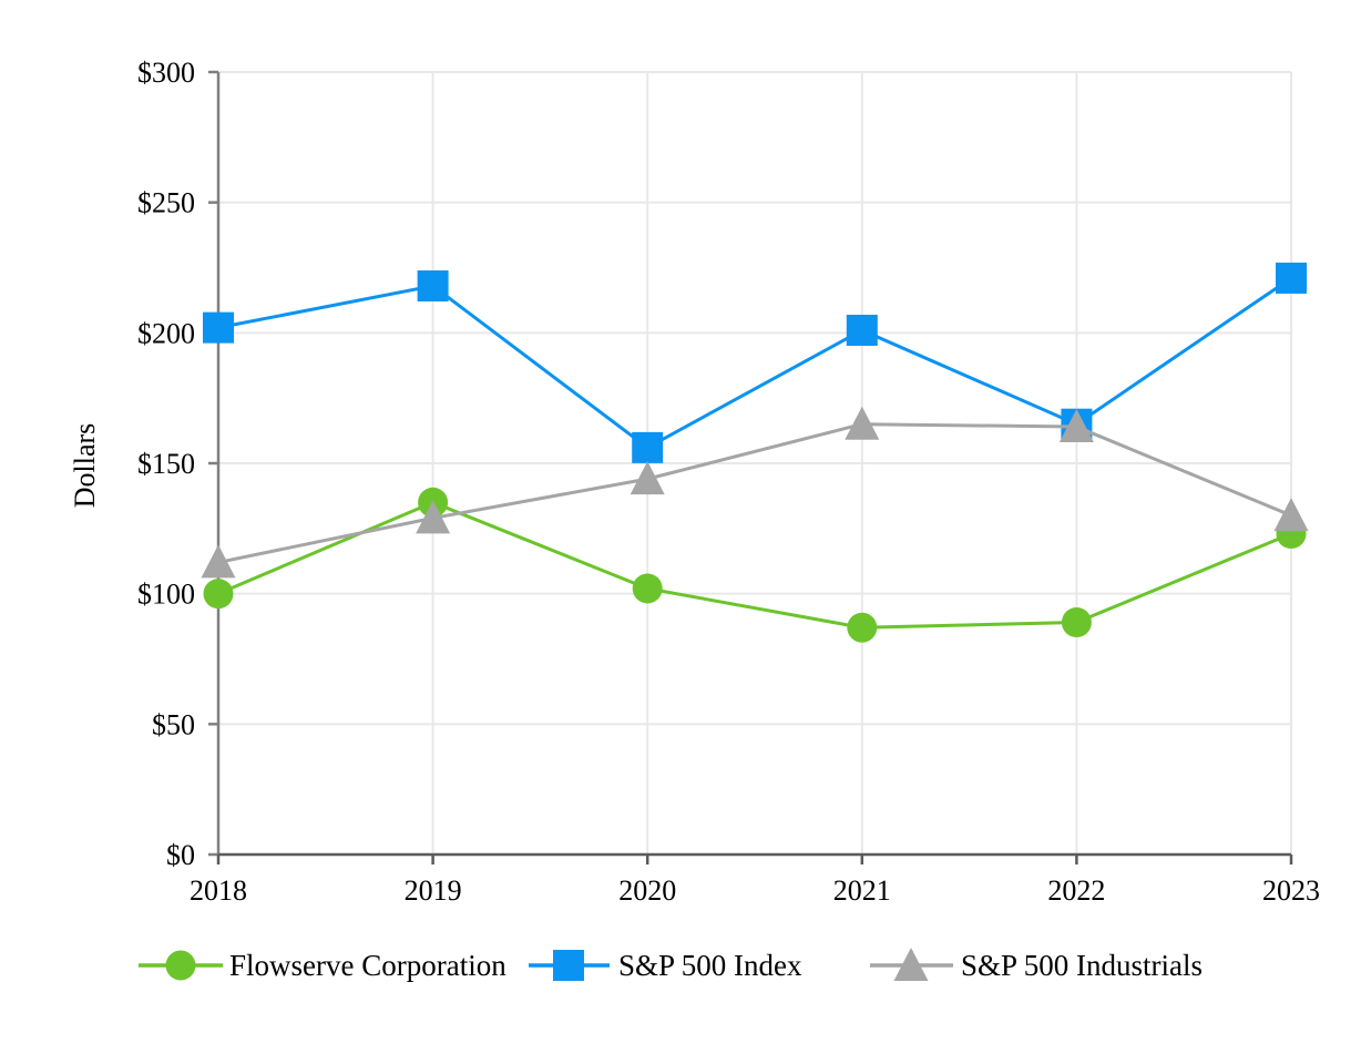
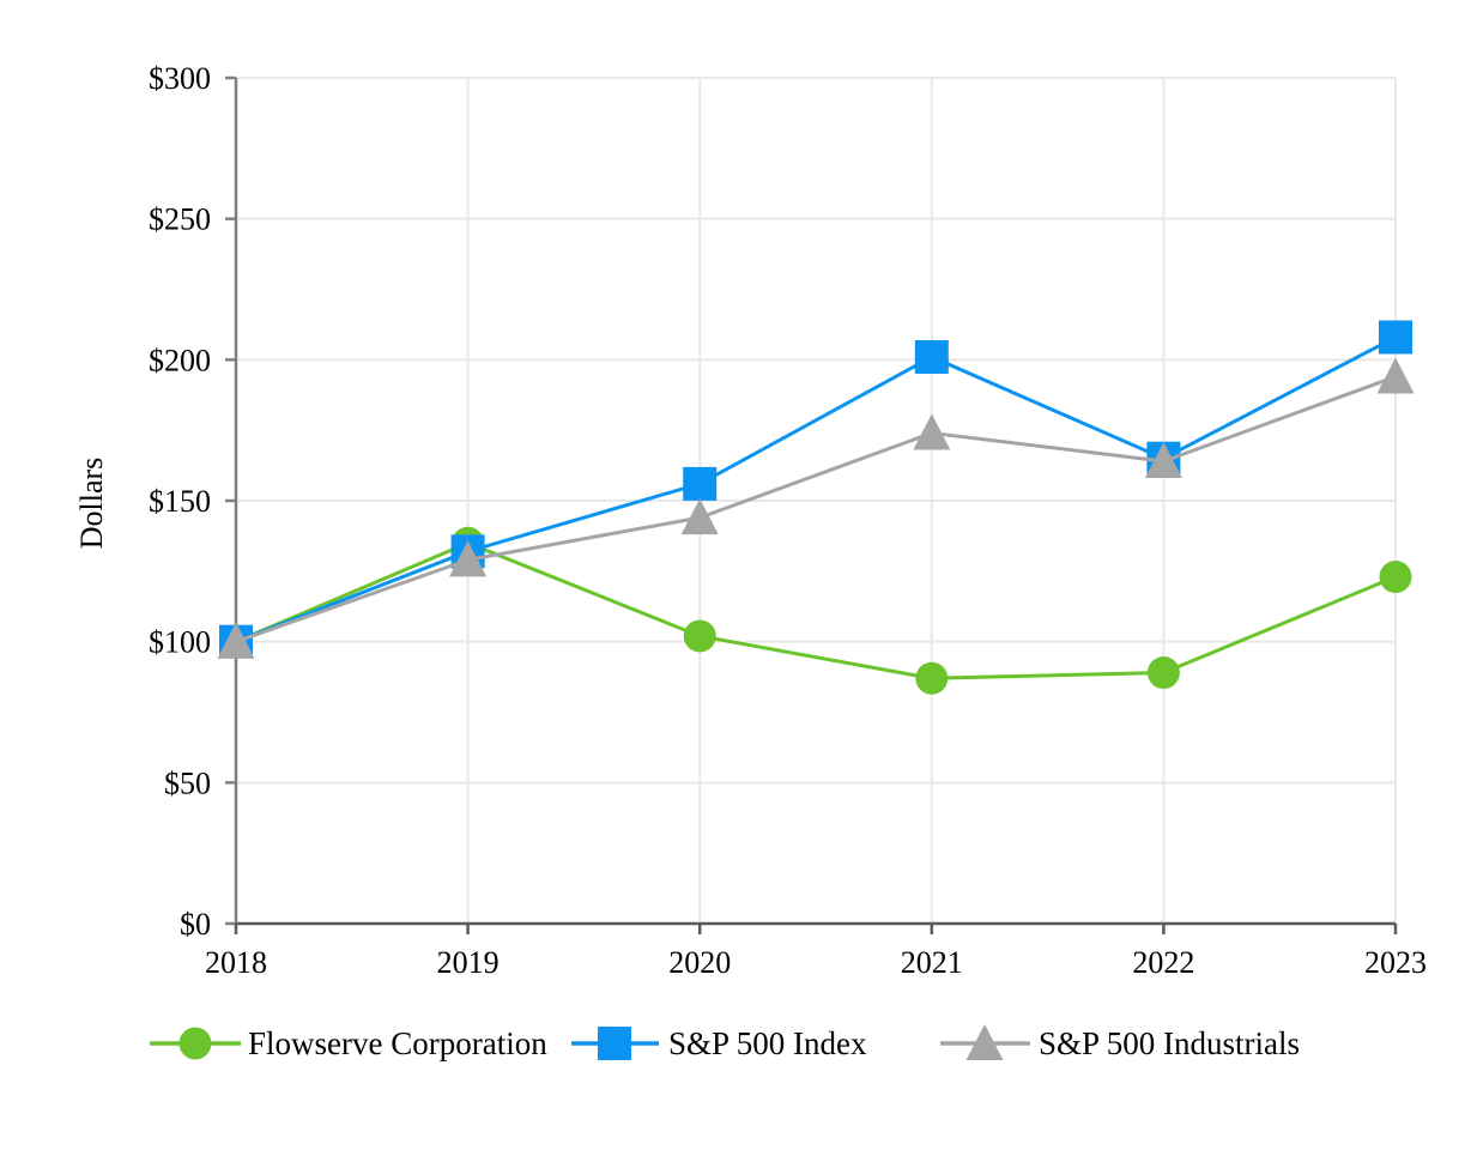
S&P 500 Index/2018: $202 -> $100
S&P 500 Industrials/2018: $112 -> $100
S&P 500 Index/2019: $218 -> $132
S&P 500 Industrials/2021: $165 -> $174
S&P 500 Index/2023: $221 -> $208
S&P 500 Industrials/2023: $130 -> $194
